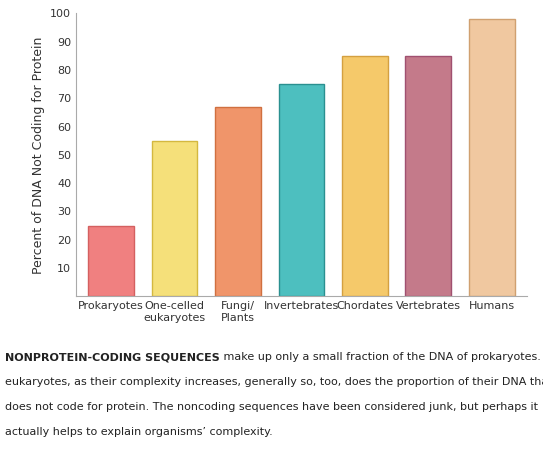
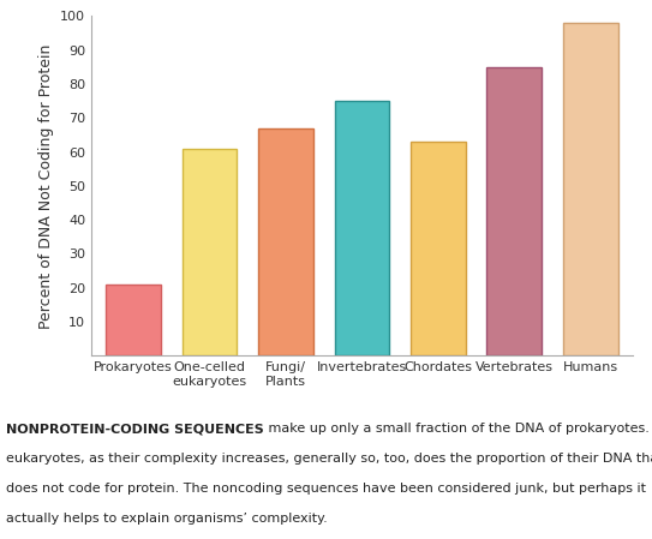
Prokaryotes: 25 -> 21
One-celled eukaryotes: 55 -> 61
Chordates: 85 -> 63
